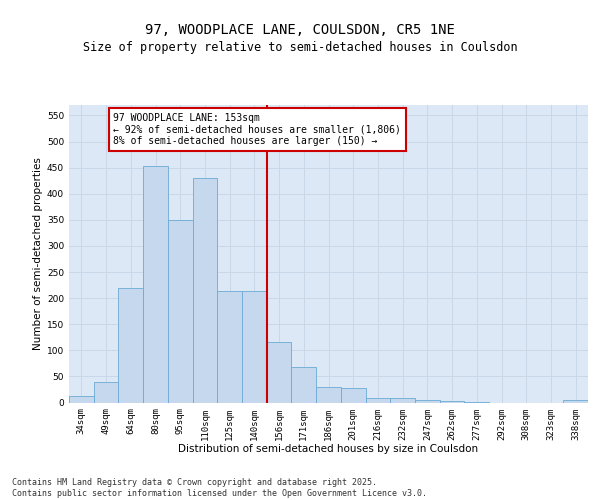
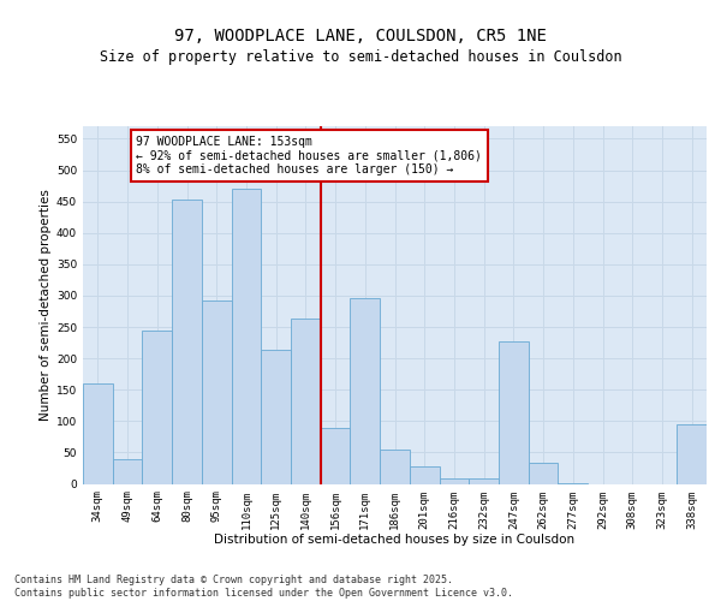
34sqm: 12 -> 160
64sqm: 220 -> 244
95sqm: 350 -> 292
110sqm: 430 -> 470
140sqm: 213 -> 264
156sqm: 115 -> 90
171sqm: 68 -> 296
186sqm: 30 -> 54
247sqm: 4 -> 228
262sqm: 2 -> 34
338sqm: 4 -> 94
